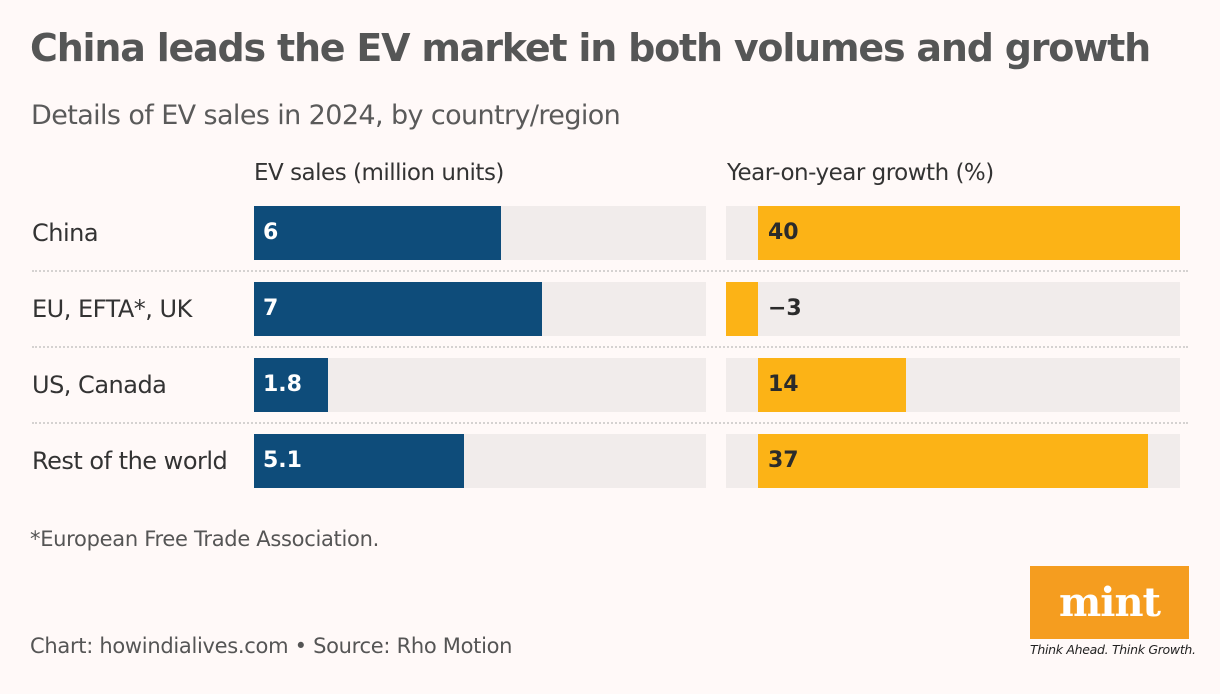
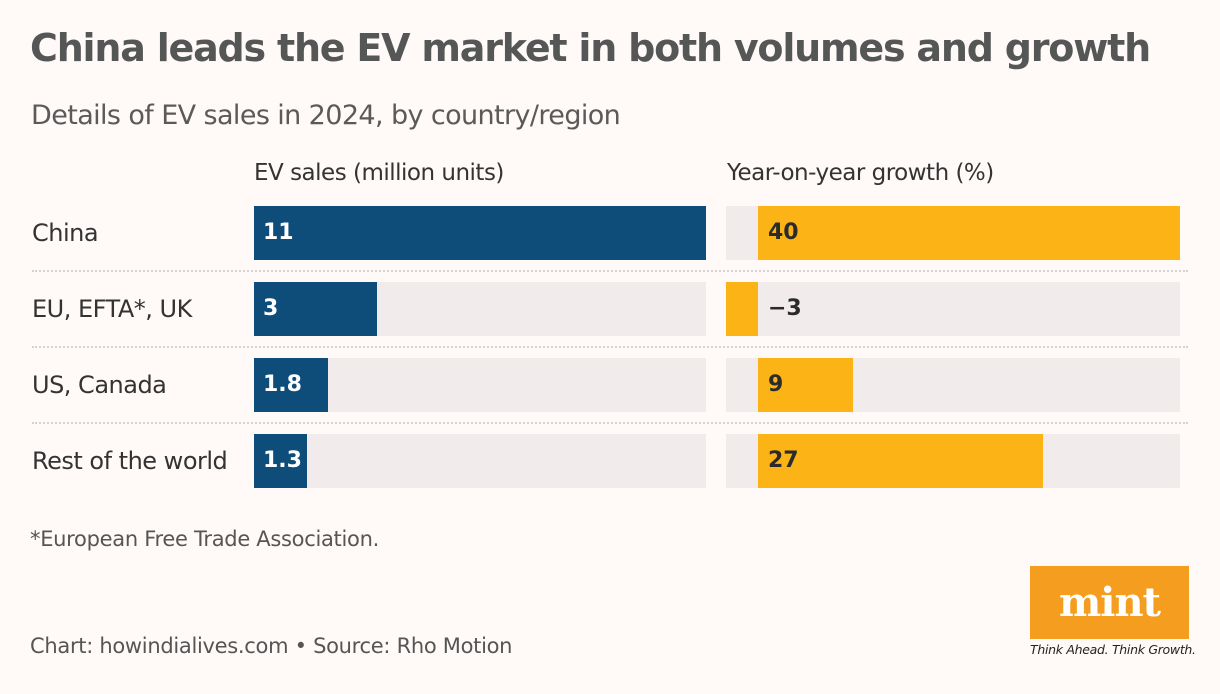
EV sales (million units)/China: 6 -> 11
EV sales (million units)/EU, EFTA*, UK: 7 -> 3
Year-on-year growth (%)/US, Canada: 14 -> 9
EV sales (million units)/Rest of the world: 5.1 -> 1.3
Year-on-year growth (%)/Rest of the world: 37 -> 27
